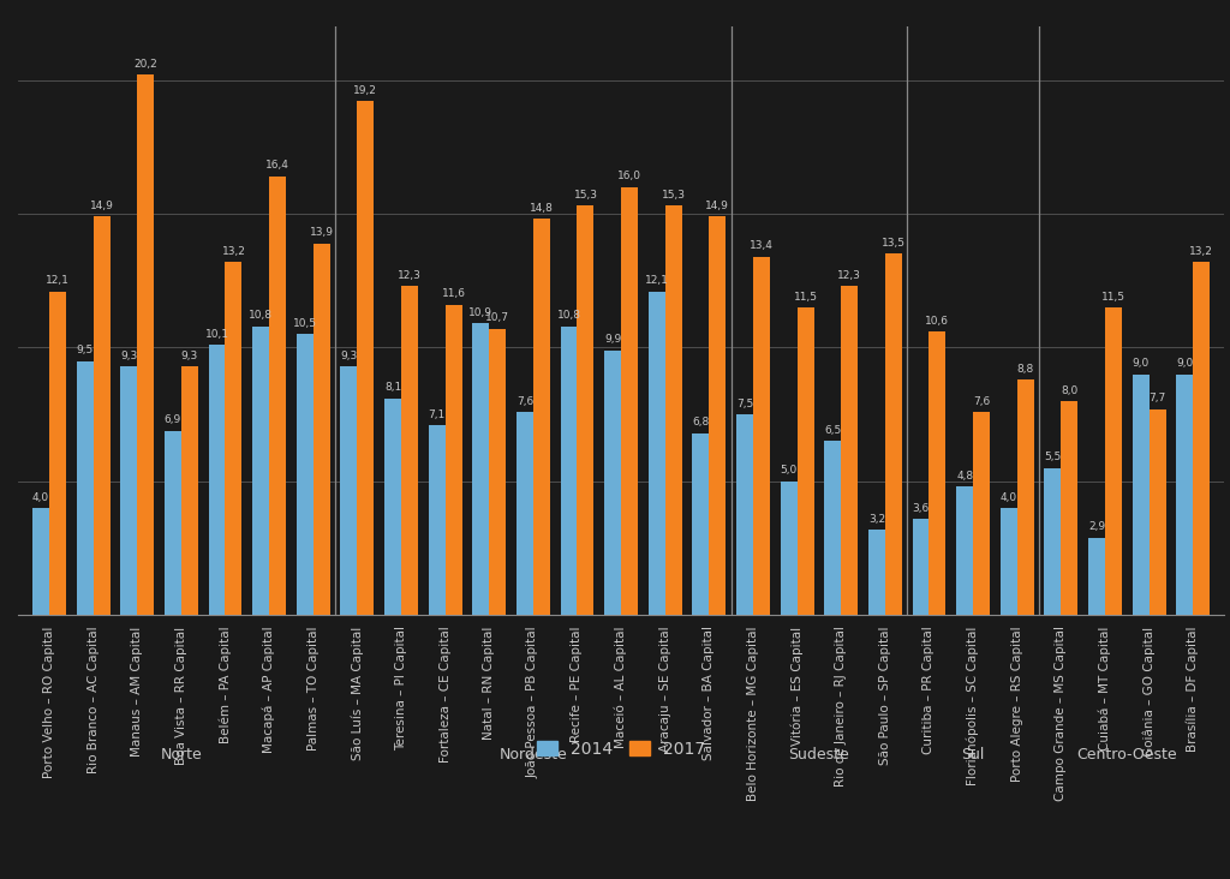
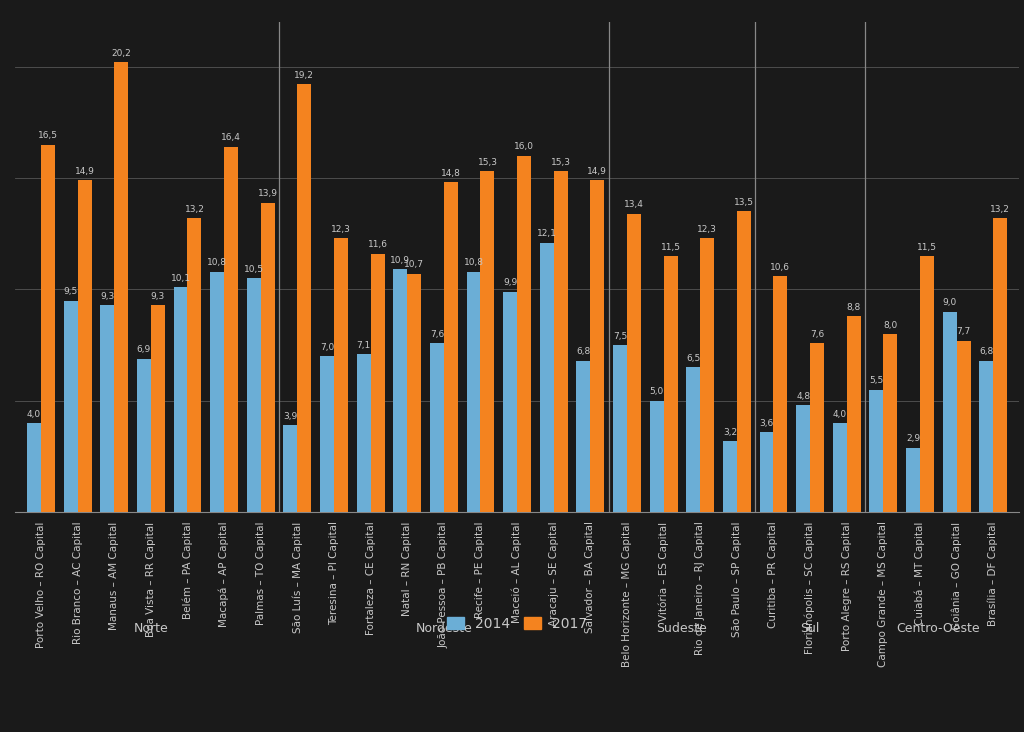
2017/Porto Velho – RO Capital: 12,1 -> 16,5
2014/São Luís – MA Capital: 9,3 -> 3,9
2014/Teresina – PI Capital: 8,1 -> 7,0
2014/Brasília – DF Capital: 9,0 -> 6,8
